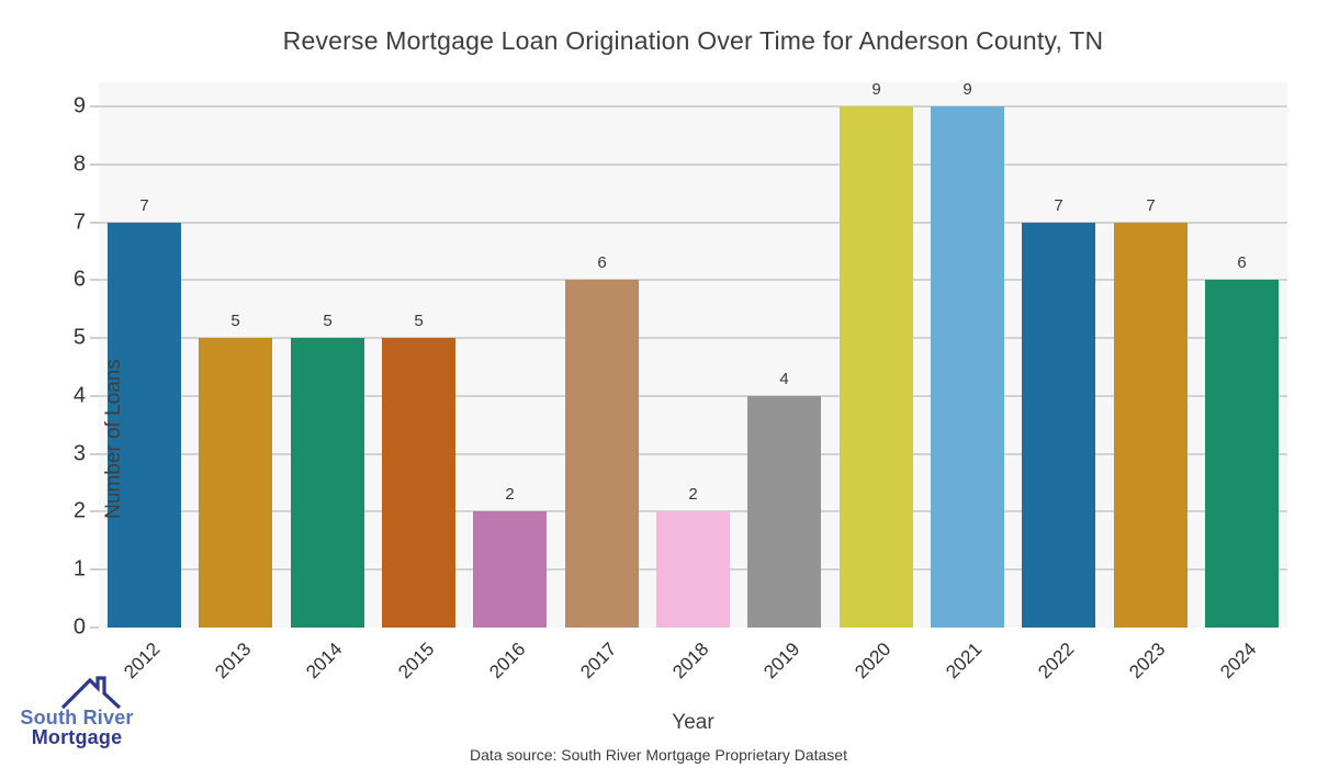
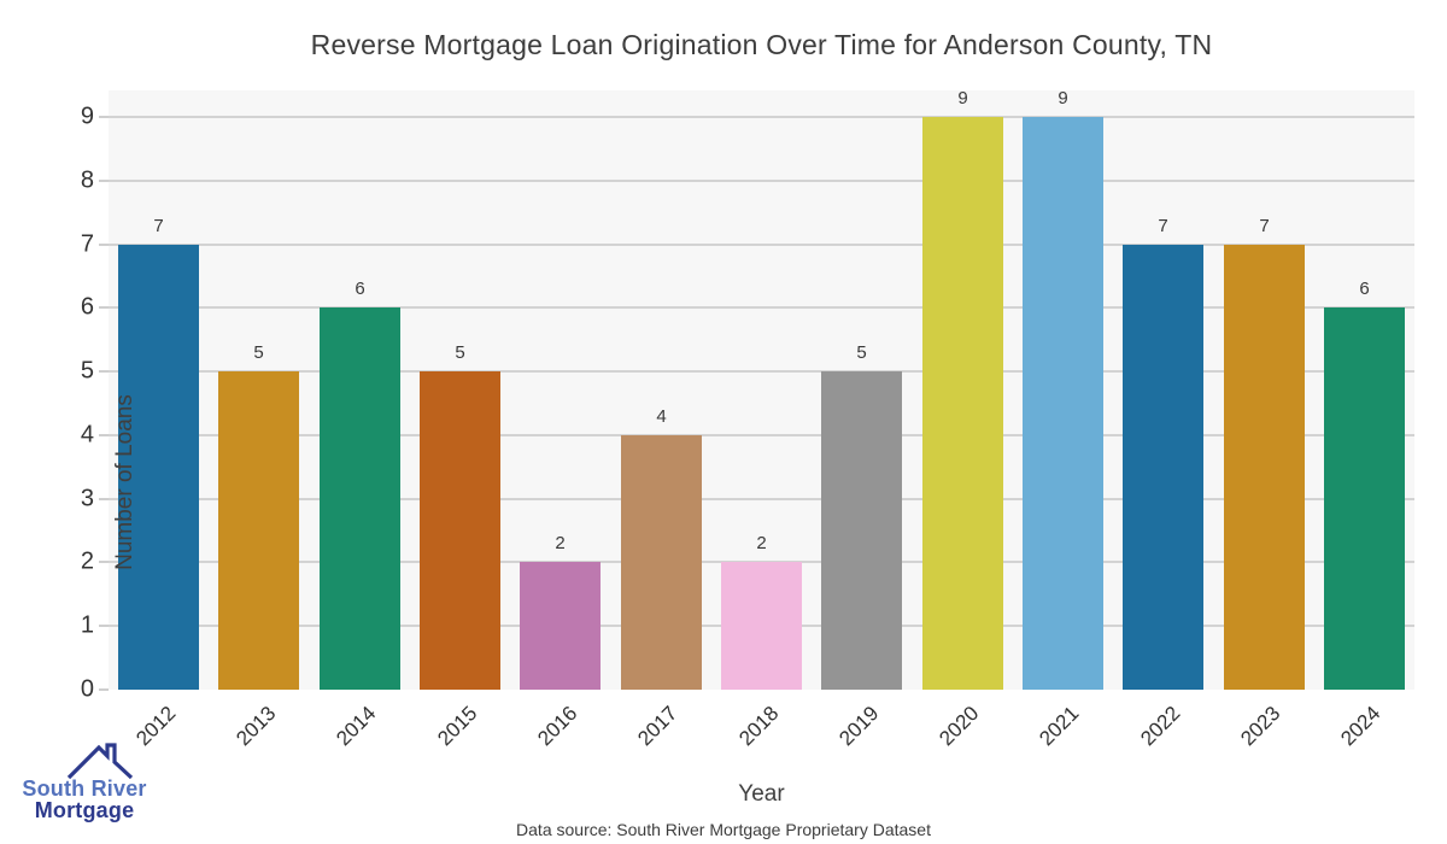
2014: 5 -> 6
2017: 6 -> 4
2019: 4 -> 5
